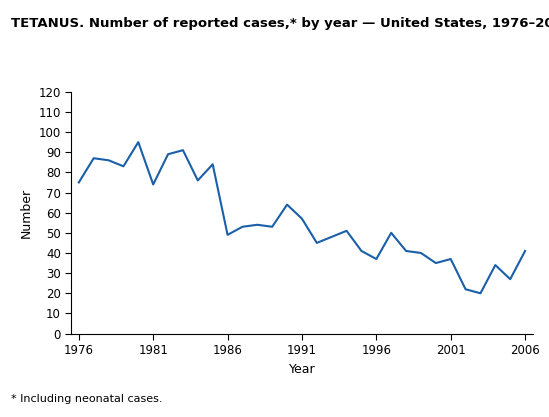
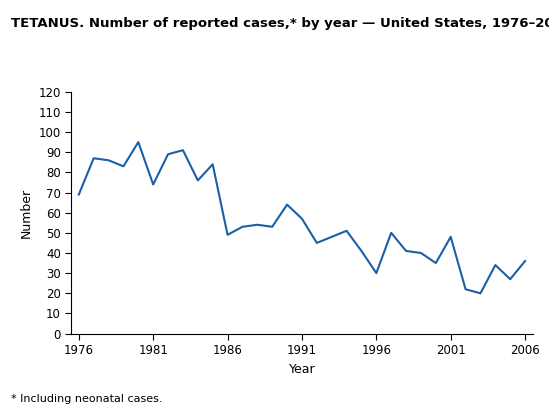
1976: 75 -> 69
1996: 37 -> 30
2001: 37 -> 48
2006: 41 -> 36
